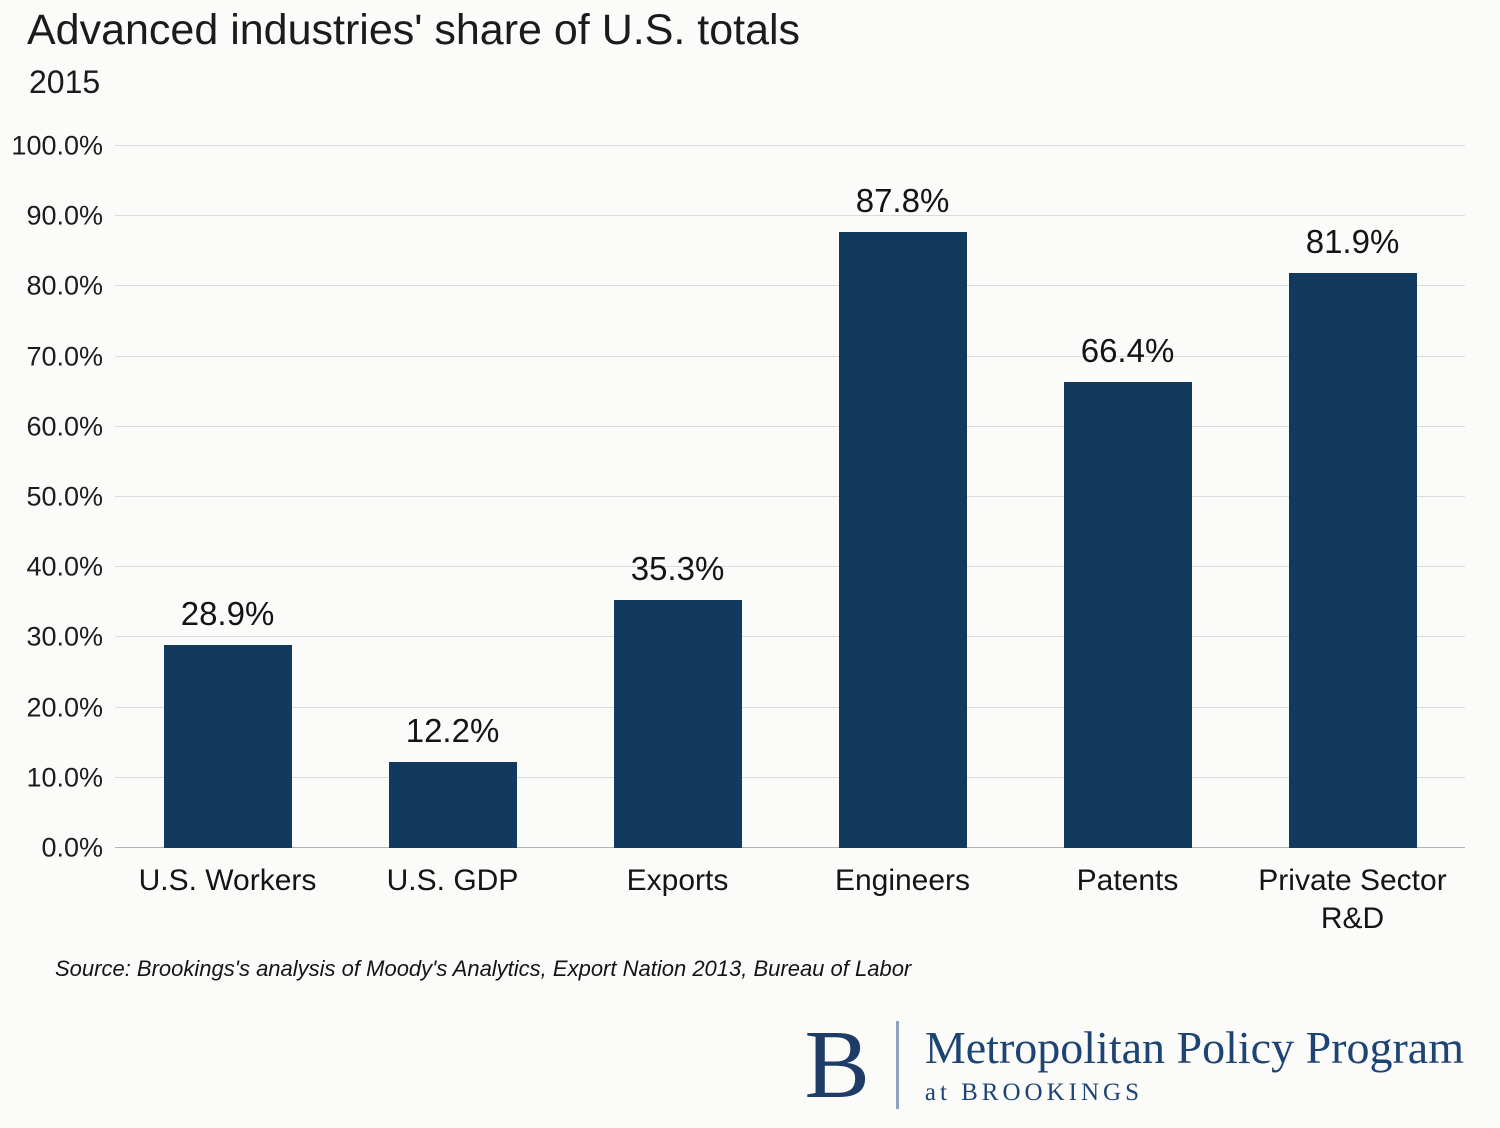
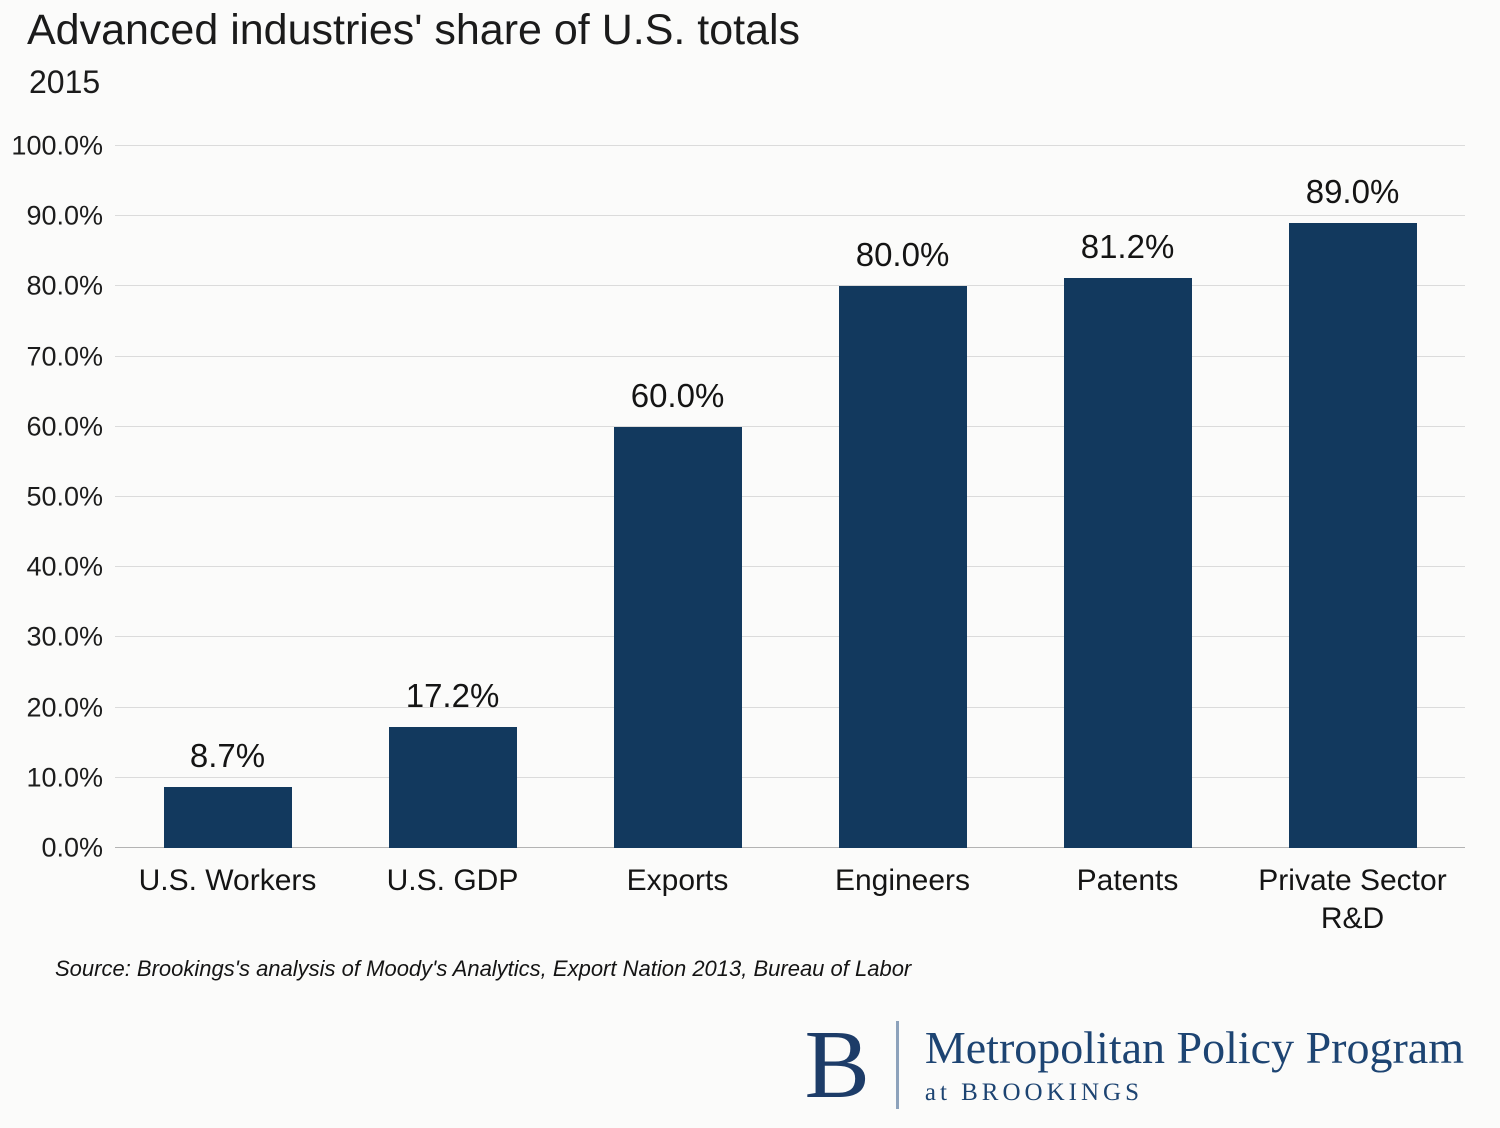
U.S. Workers: 28.9% -> 8.7%
U.S. GDP: 12.2% -> 17.2%
Exports: 35.3% -> 60.0%
Engineers: 87.8% -> 80.0%
Patents: 66.4% -> 81.2%
Private Sector R&D: 81.9% -> 89.0%
